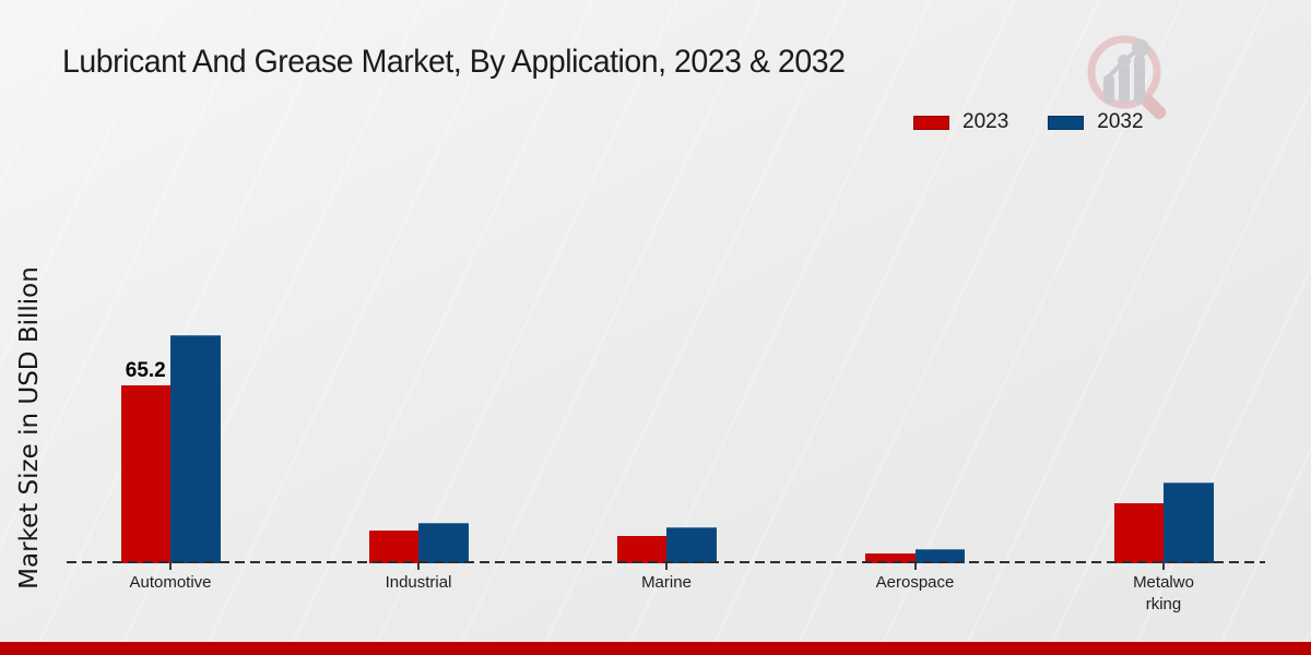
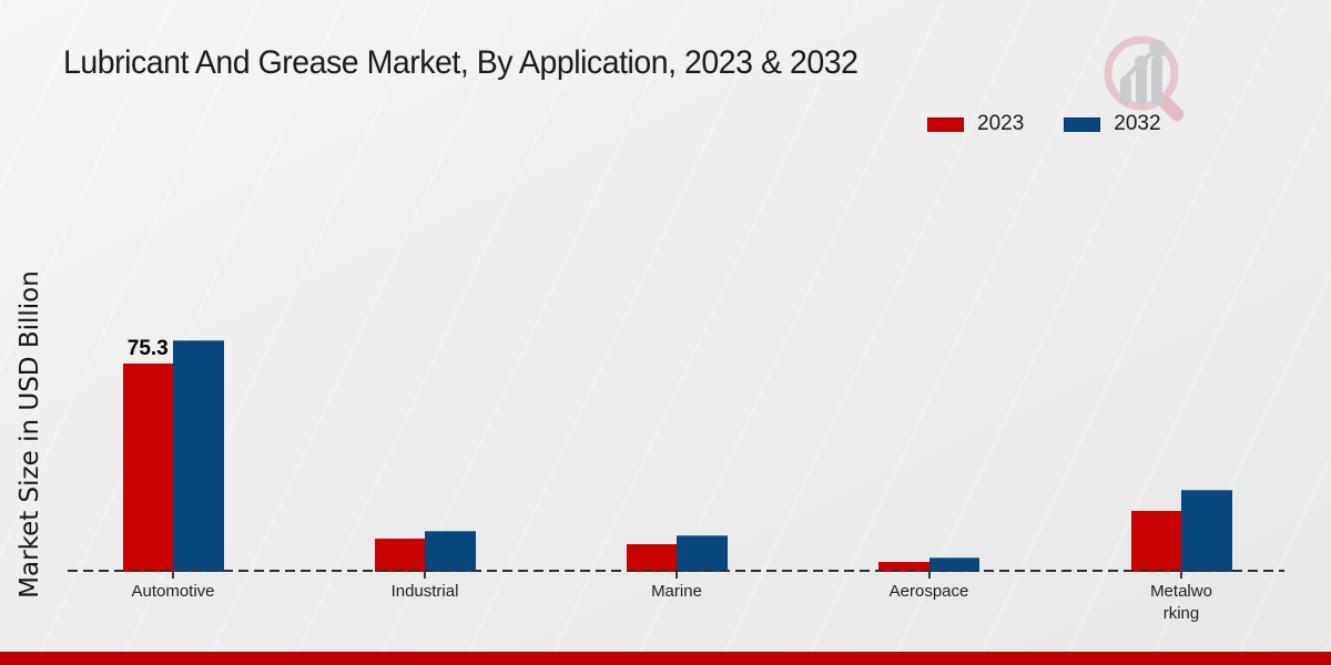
2023/Automotive: 65.2 -> 75.3
